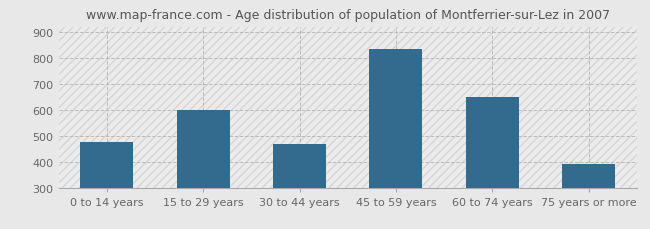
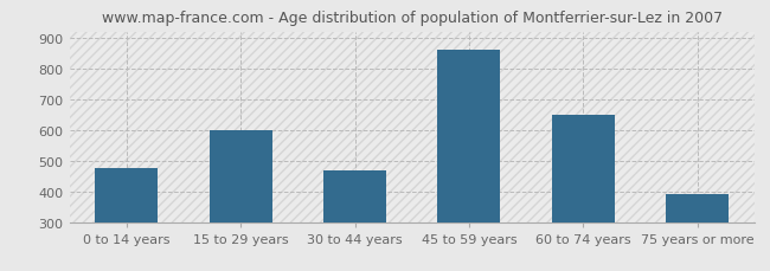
45 to 59 years: 835 -> 862
